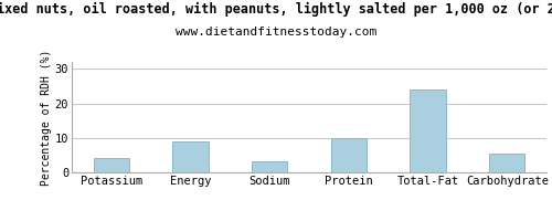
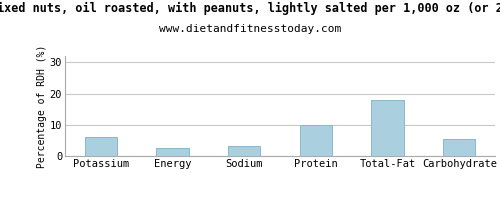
Potassium: 4.3 -> 6.0
Energy: 9.0 -> 2.5
Total-Fat: 24.0 -> 18.0
